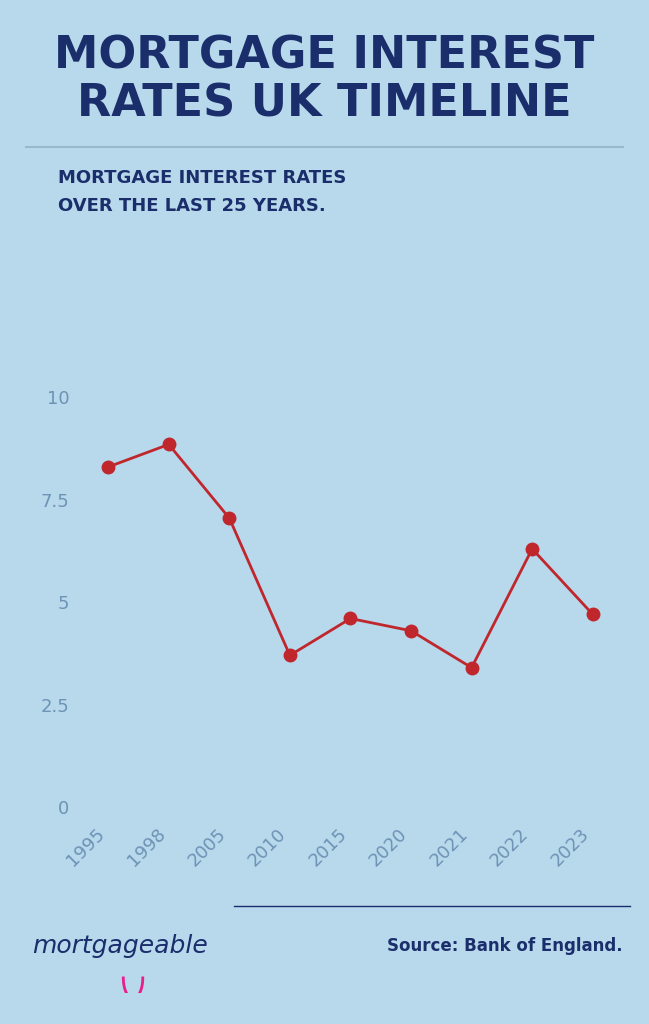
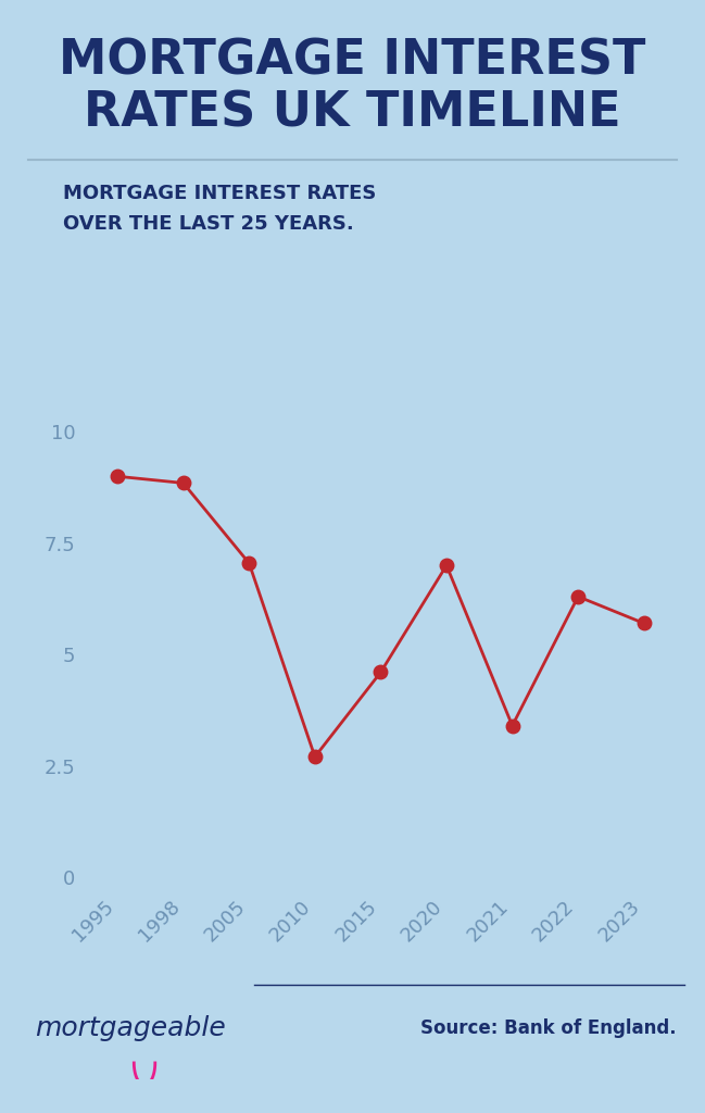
1995: 8.30 -> 9.00
2010: 3.70 -> 2.70
2020: 4.30 -> 7.00
2023: 4.70 -> 5.70
